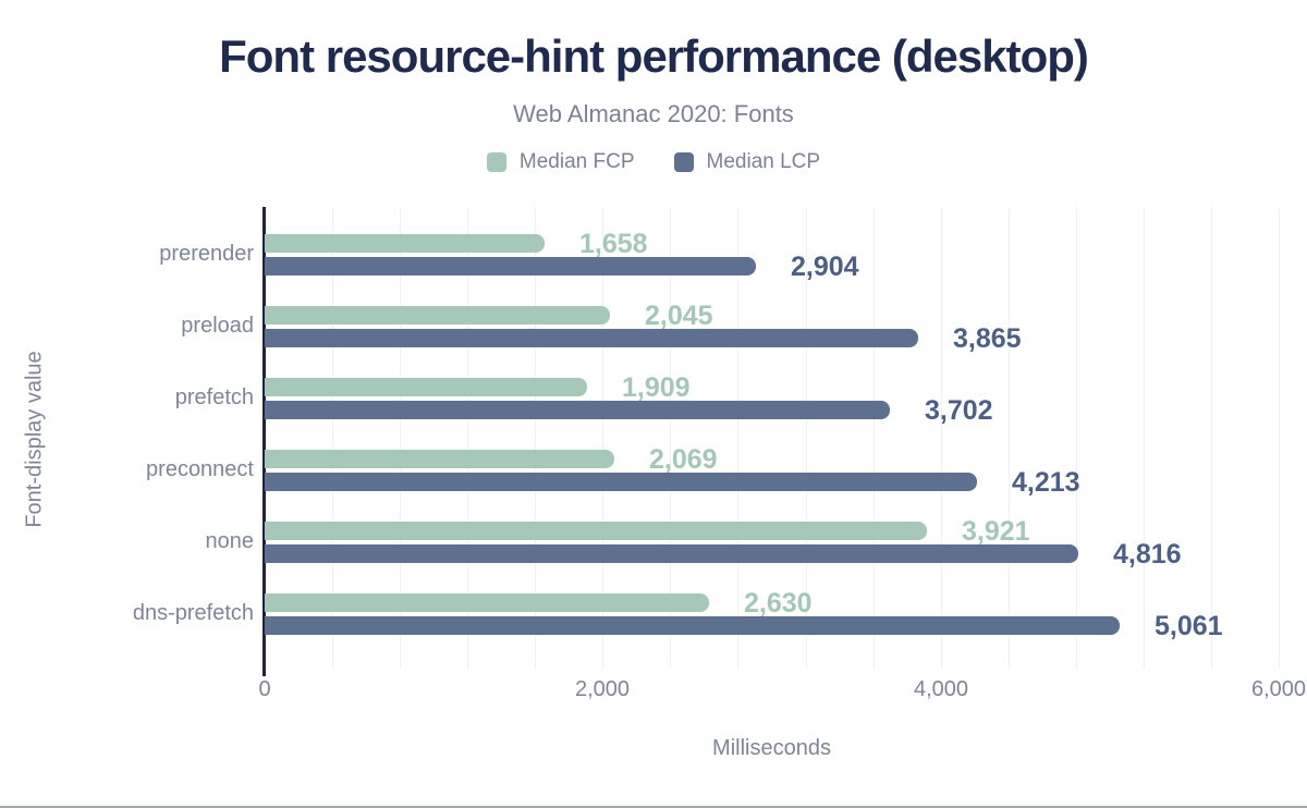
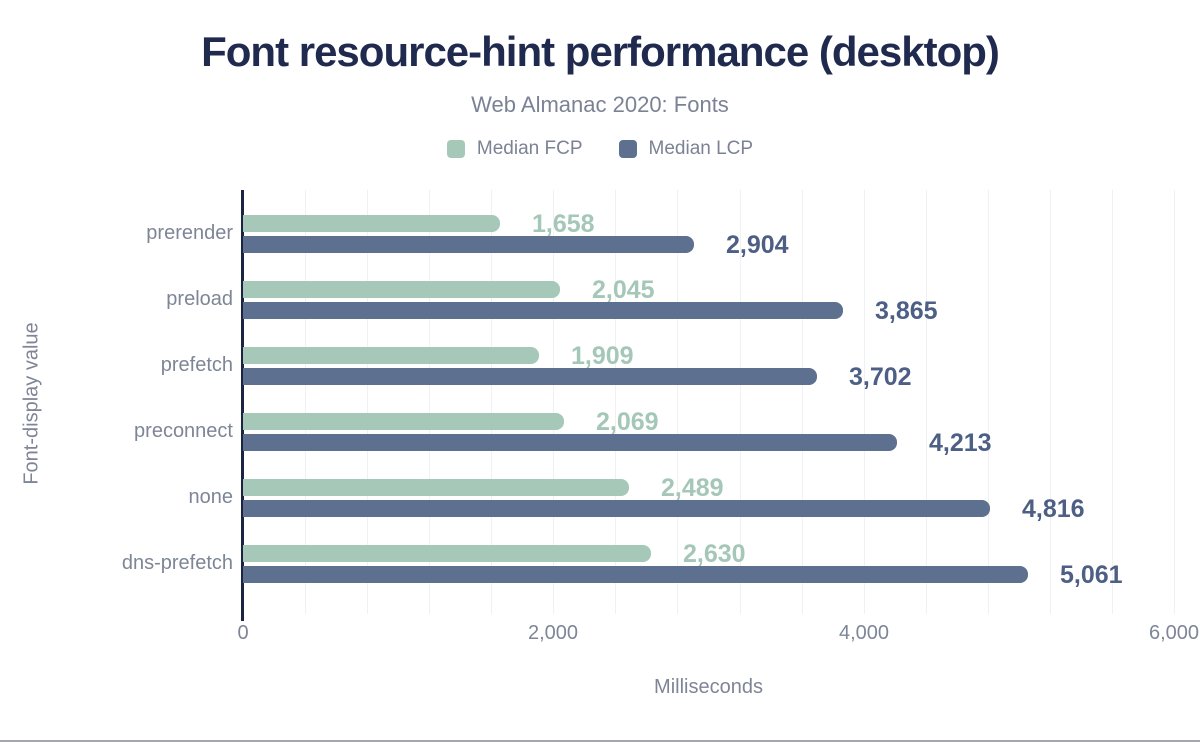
Median FCP/none: 3,921 -> 2,489
